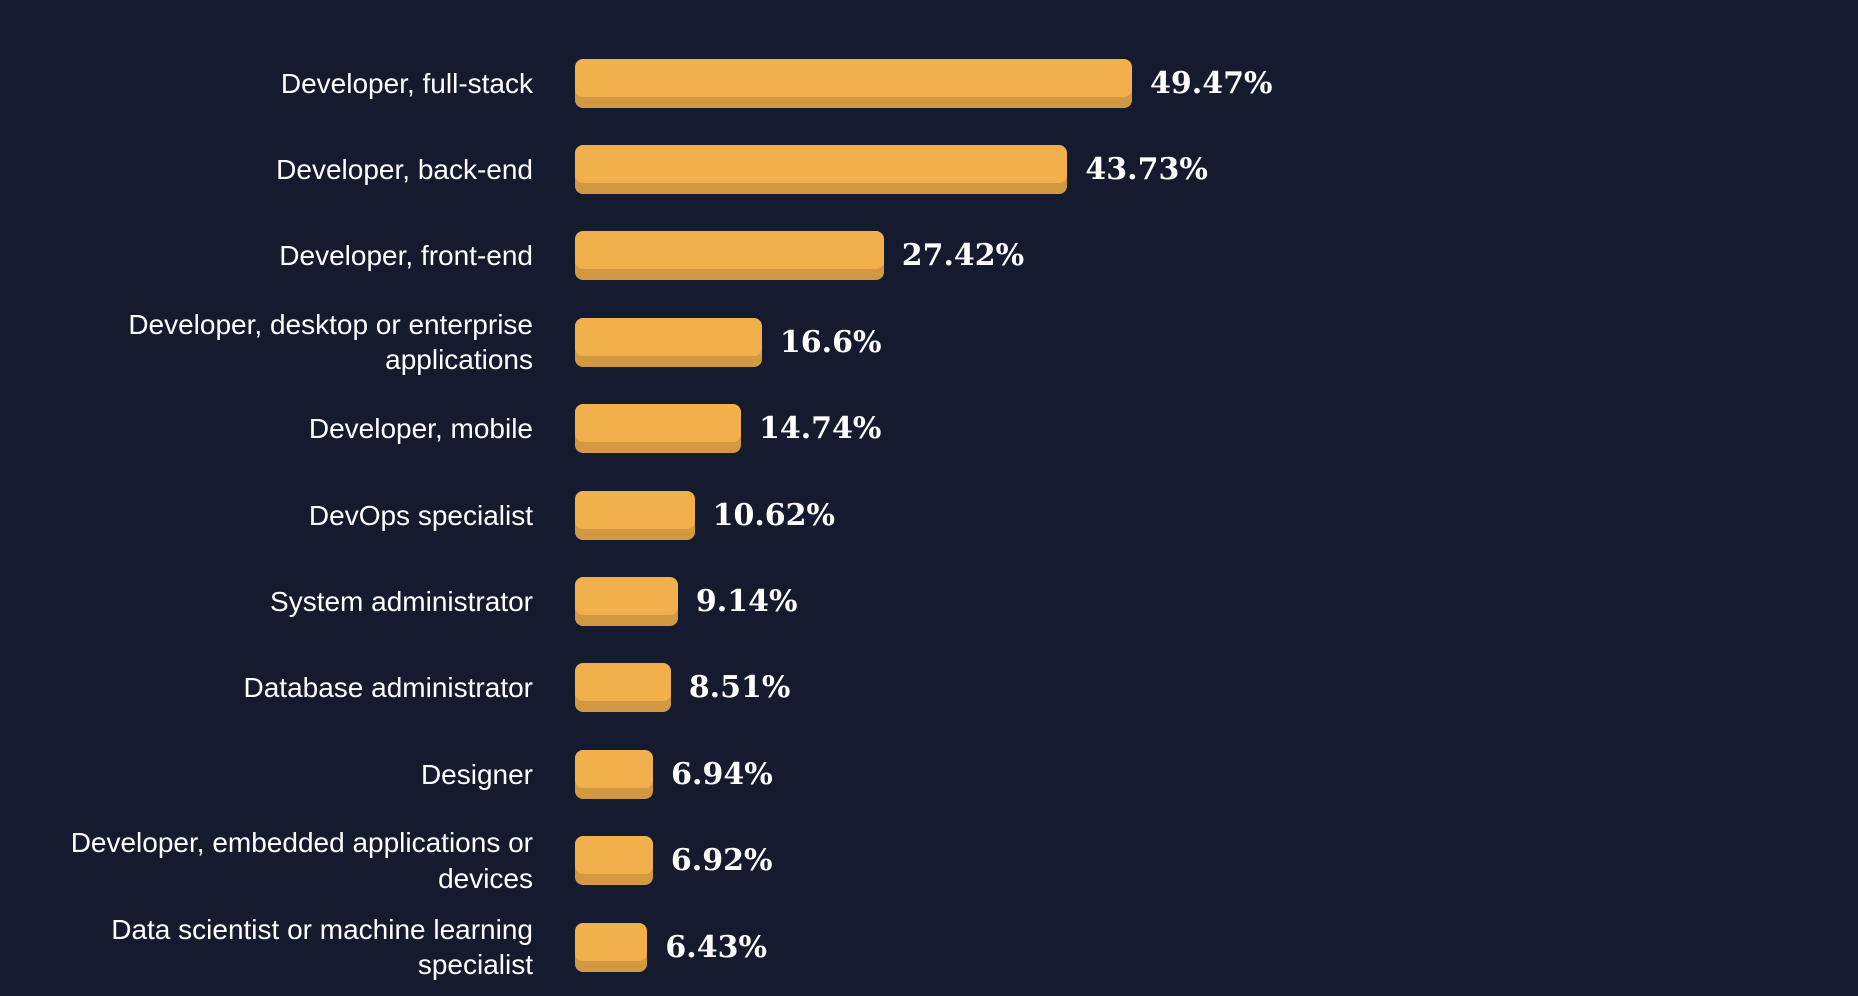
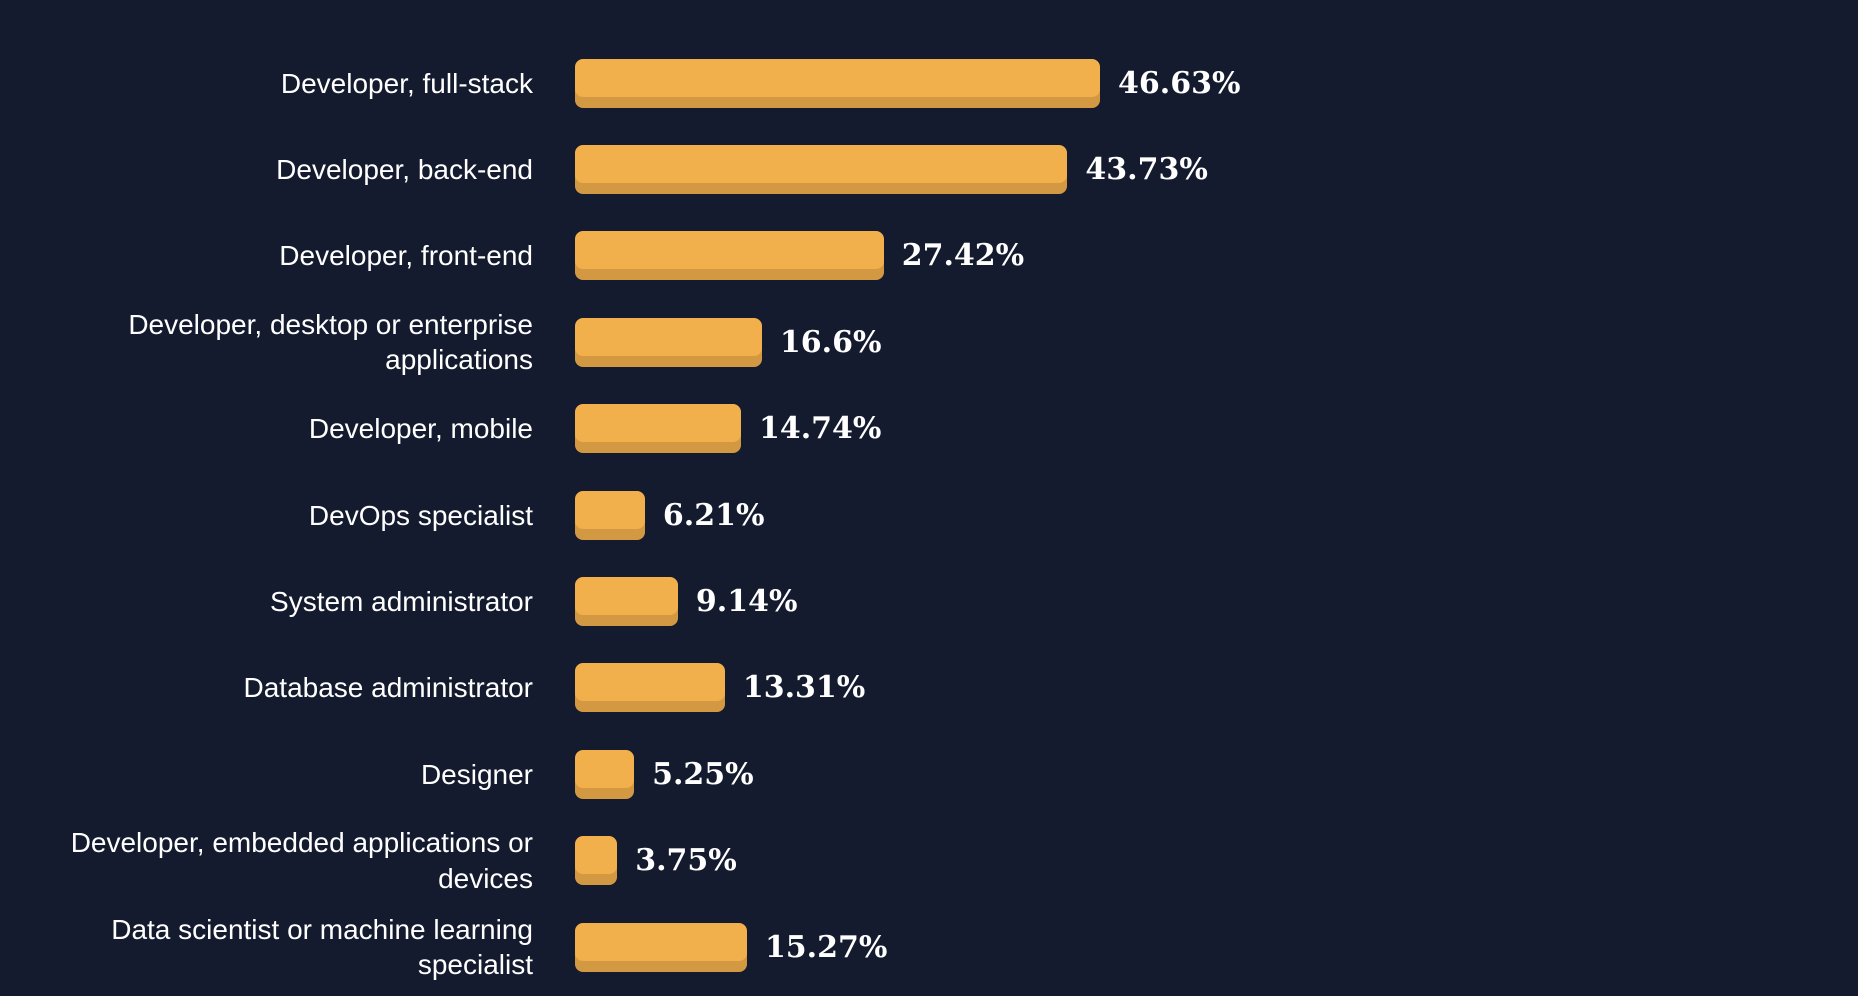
Developer, full-stack: 49.47% -> 46.63%
DevOps specialist: 10.62% -> 6.21%
Database administrator: 8.51% -> 13.31%
Designer: 6.94% -> 5.25%
Developer, embedded applications or devices: 6.92% -> 3.75%
Data scientist or machine learning specialist: 6.43% -> 15.27%
